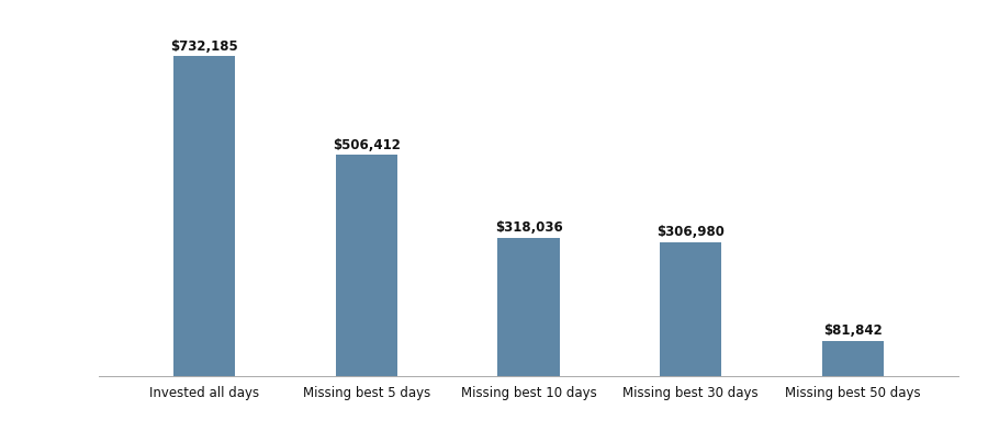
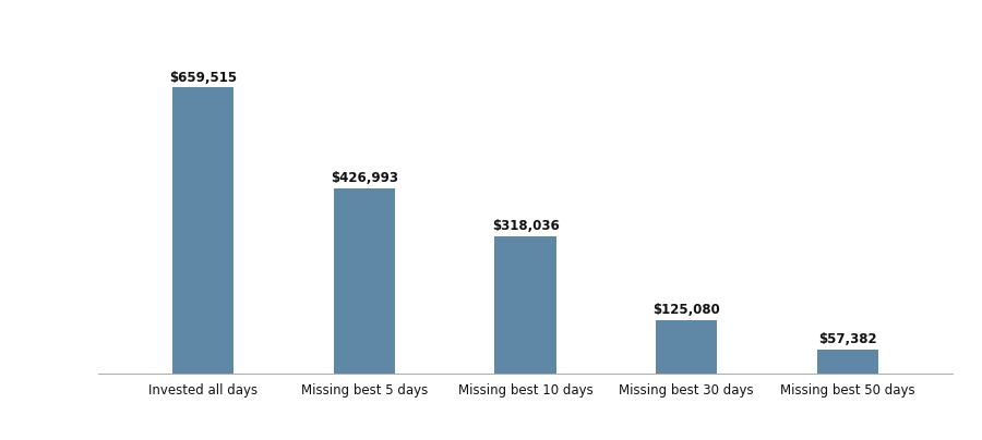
Invested all days: $732,185 -> $659,515
Missing best 5 days: $506,412 -> $426,993
Missing best 30 days: $306,980 -> $125,080
Missing best 50 days: $81,842 -> $57,382
